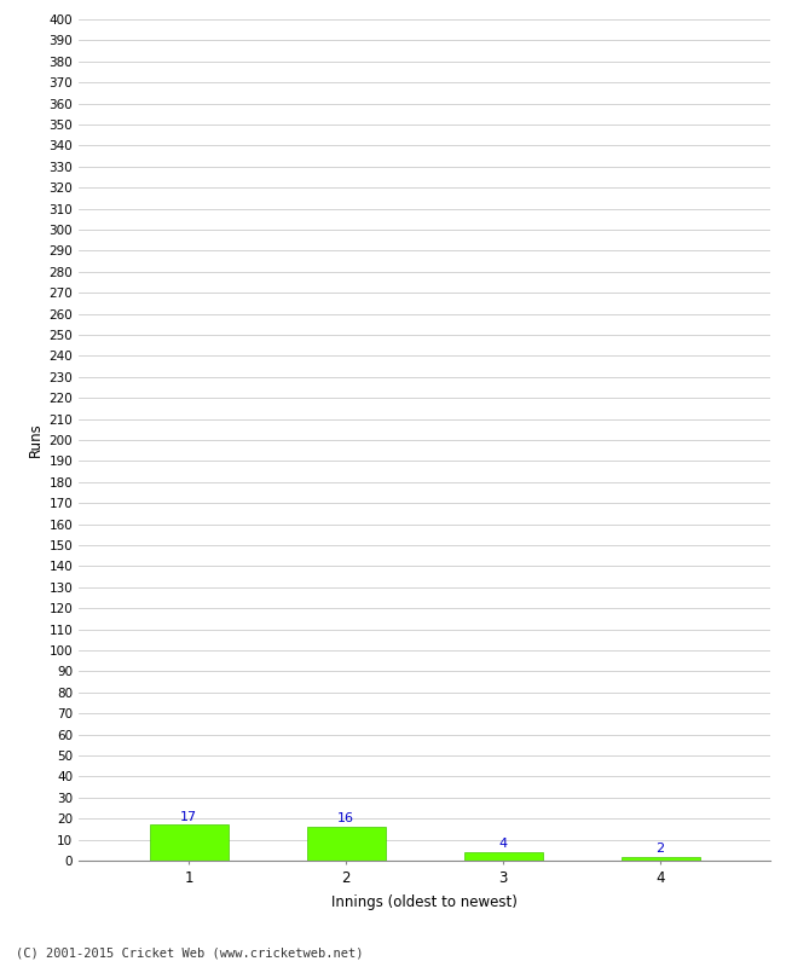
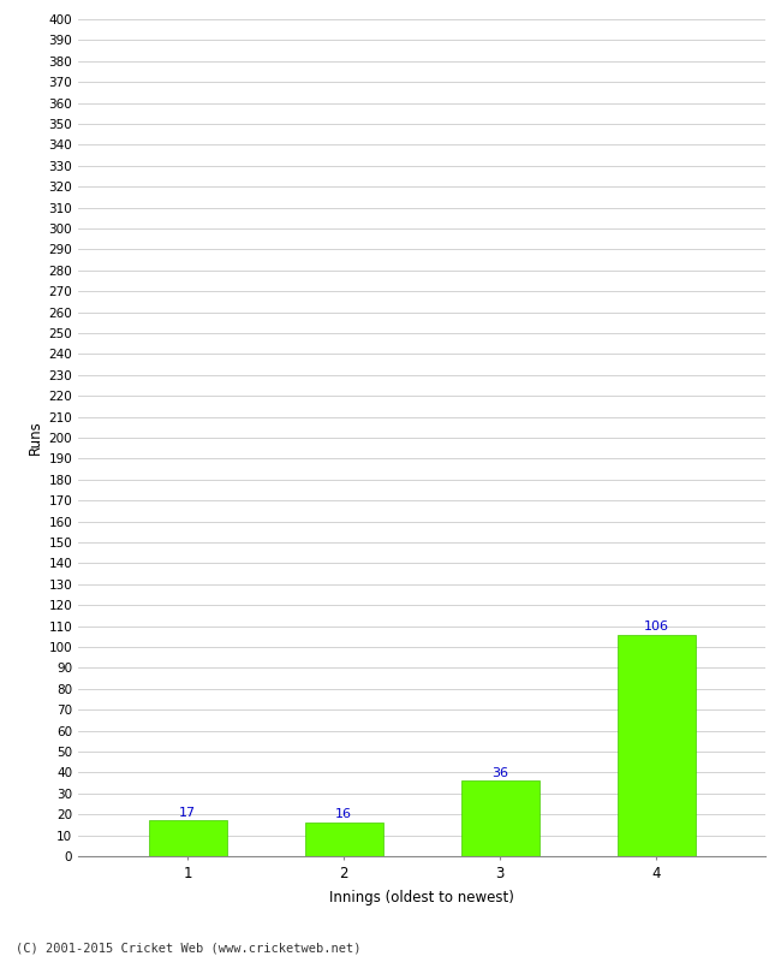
3: 4 -> 36
4: 2 -> 106
